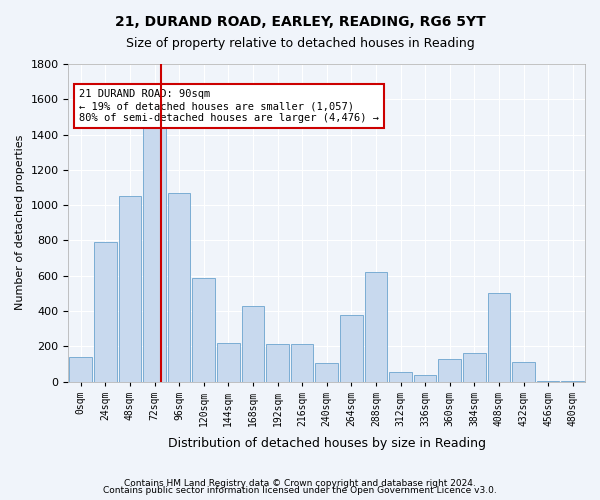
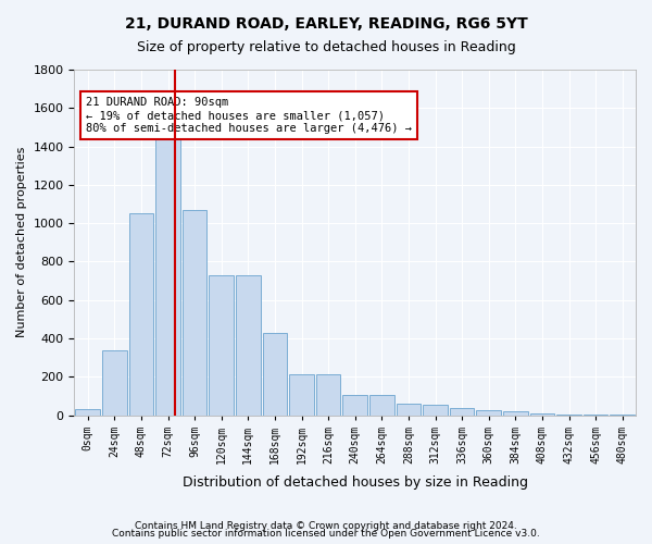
0sqm: 140 -> 30
24sqm: 790 -> 340
120sqm: 590 -> 730
144sqm: 220 -> 730
264sqm: 380 -> 100
288sqm: 620 -> 60
360sqm: 130 -> 20
384sqm: 160 -> 20
408sqm: 500 -> 10
432sqm: 110 -> 0
